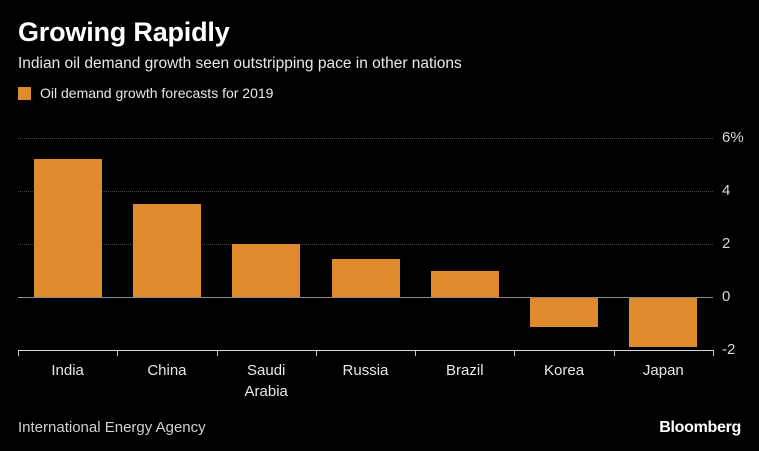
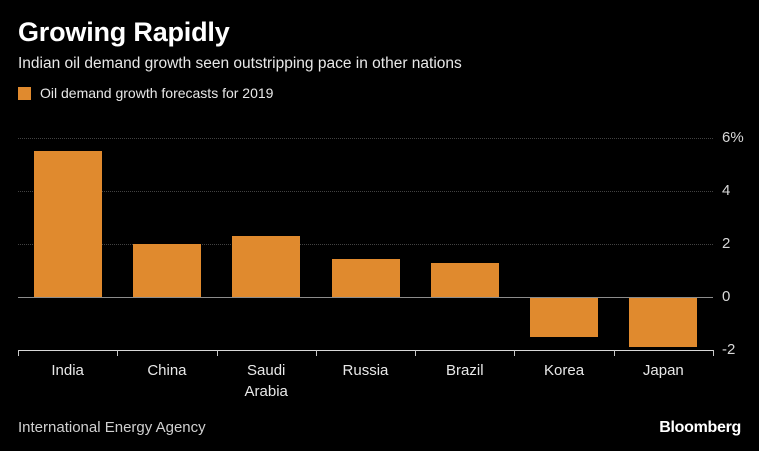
India: 5.2% -> 5.5%
China: 3.5% -> 2.0%
Saudi Arabia: 2.0% -> 2.3%
Brazil: 1.0% -> 1.3%
Korea: -1.1% -> -1.5%
